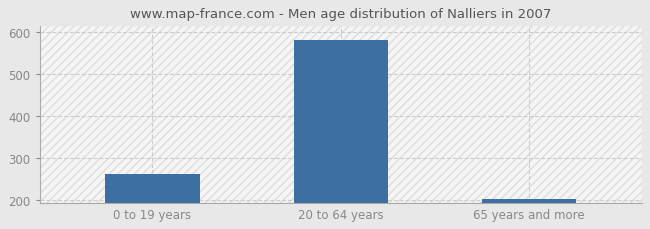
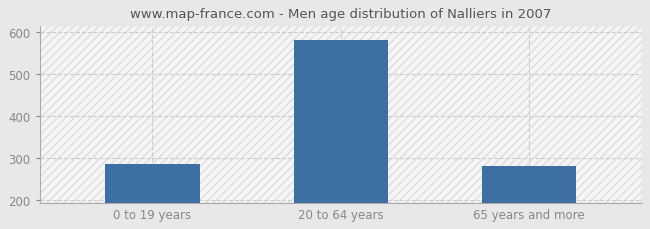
0 to 19 years: 262 -> 285
65 years and more: 203 -> 280
